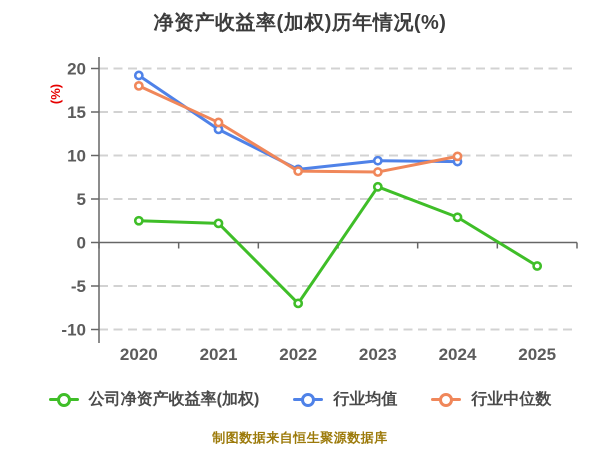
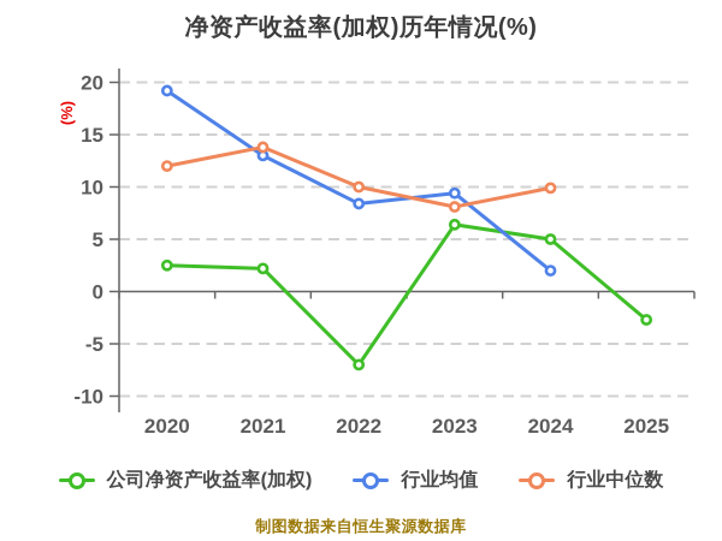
行业中位数/2020: 18 -> 12
行业中位数/2022: 8 -> 10
公司净资产收益率(加权)/2024: 3 -> 5
行业均值/2024: 9 -> 2
